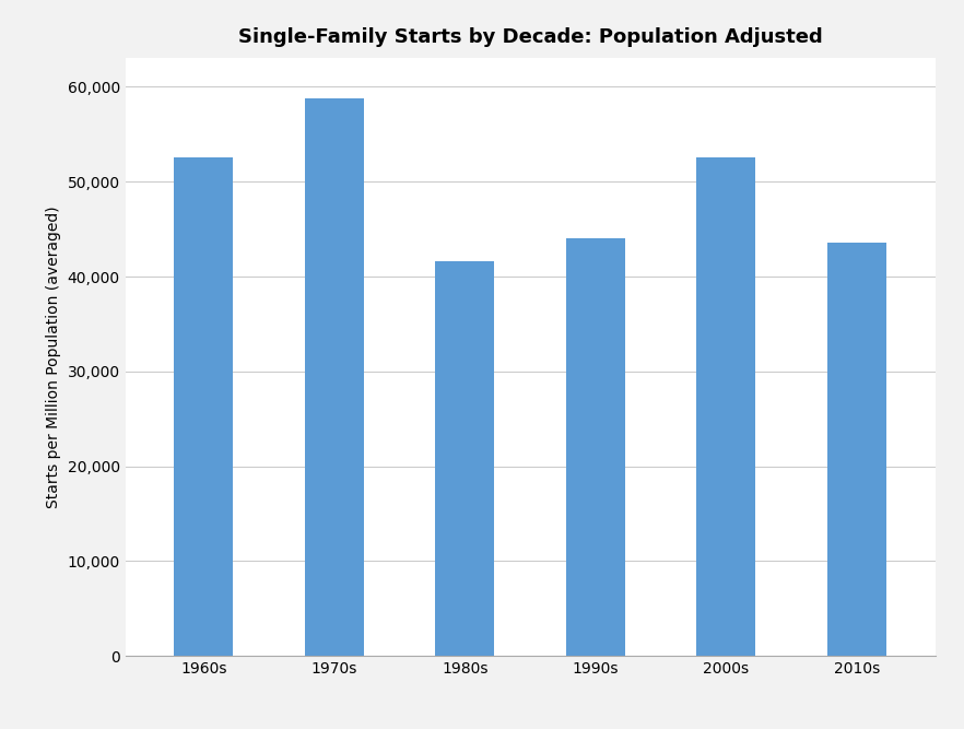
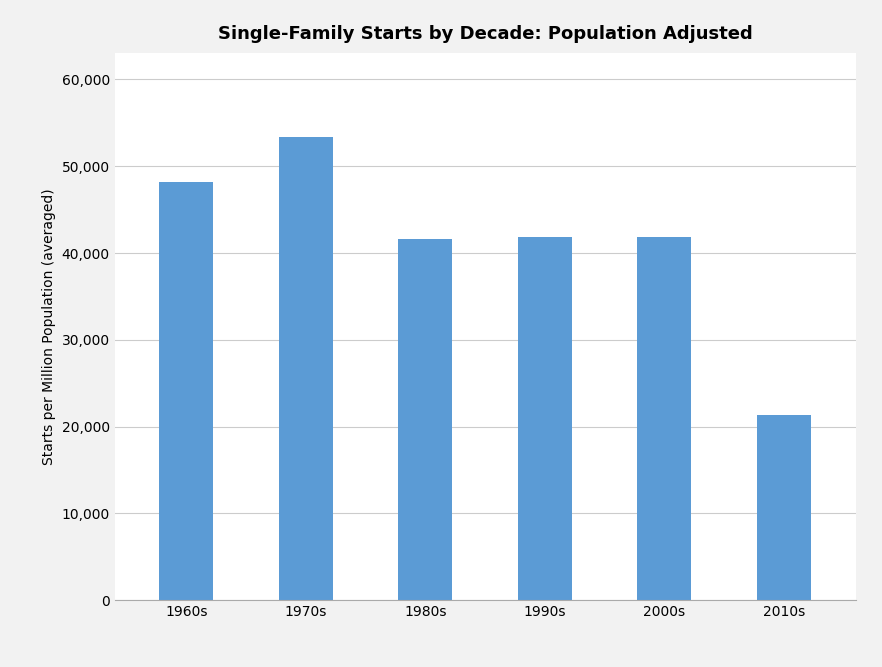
1960s: 52,600 -> 48,200
1970s: 58,800 -> 53,400
1990s: 44,000 -> 41,800
2000s: 52,600 -> 41,800
2010s: 43,600 -> 21,300
